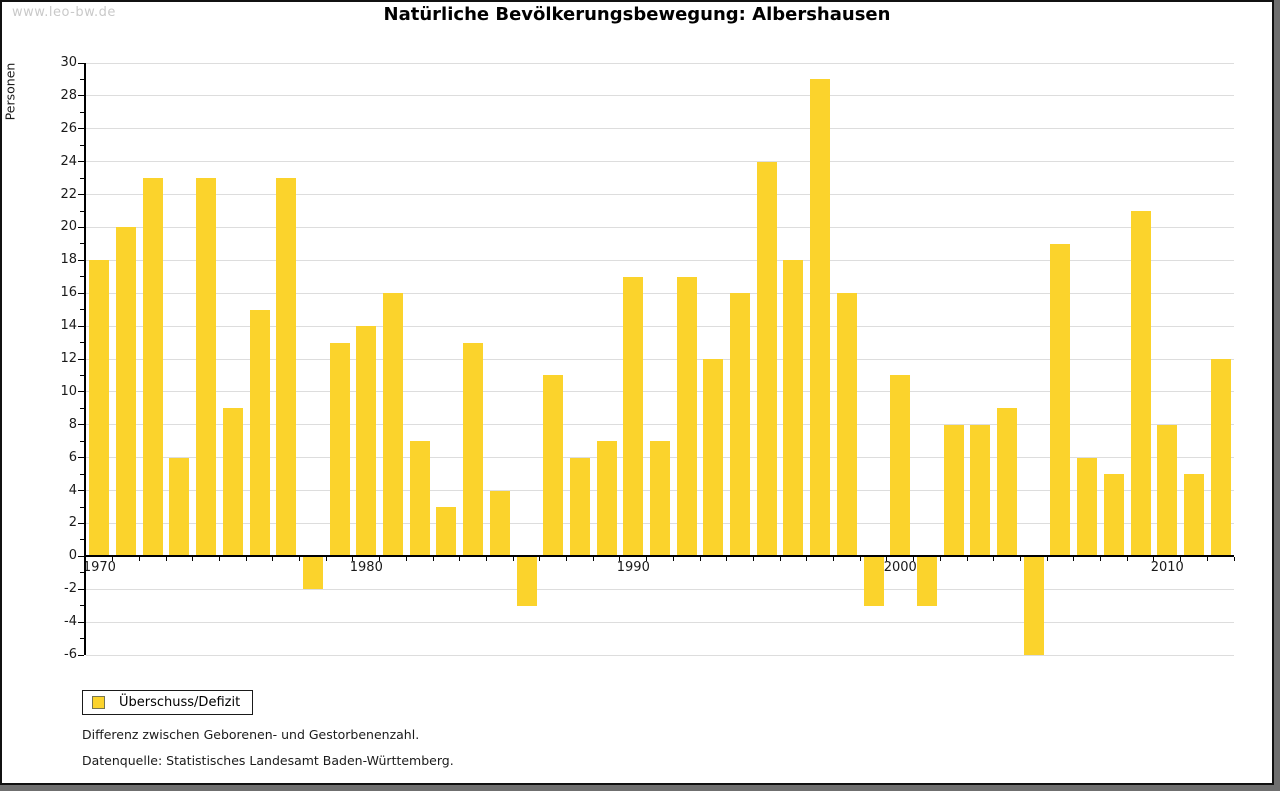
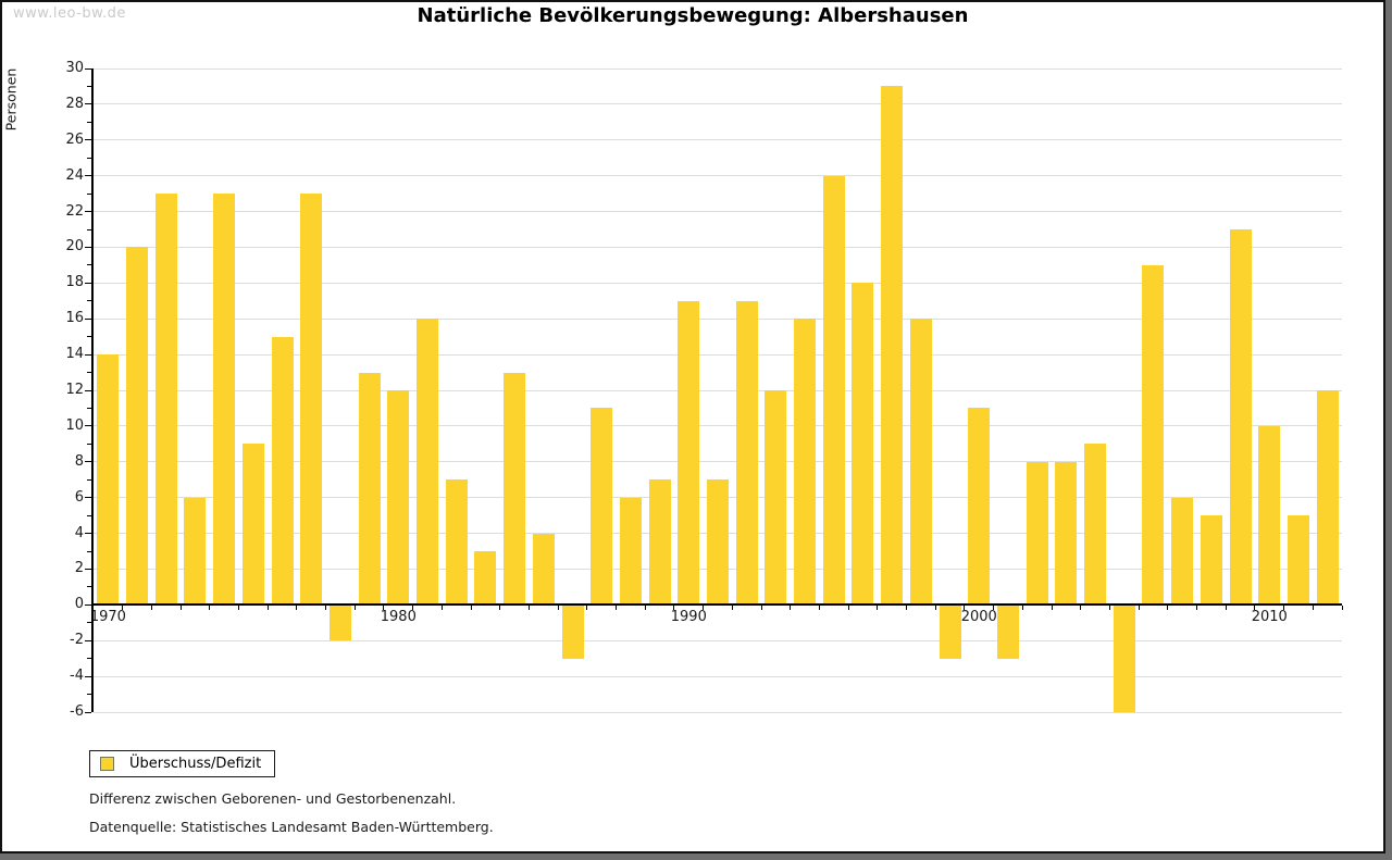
1970: 18 -> 14
1980: 14 -> 12
2010: 8 -> 10
